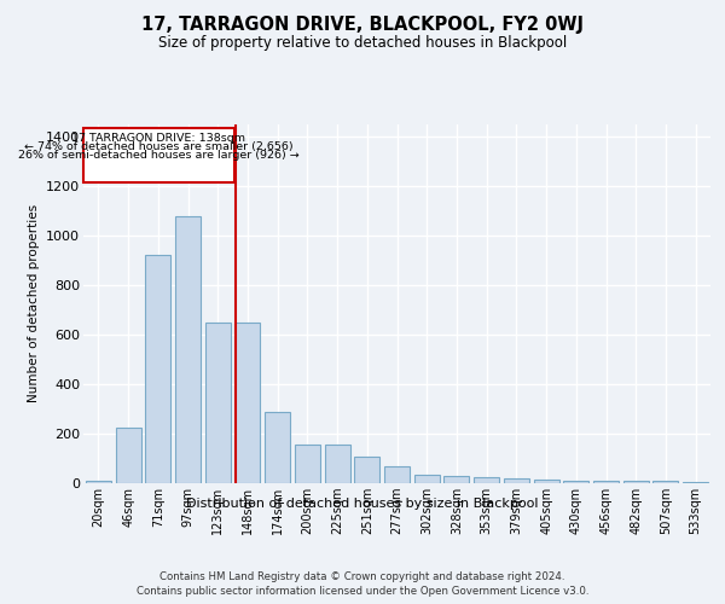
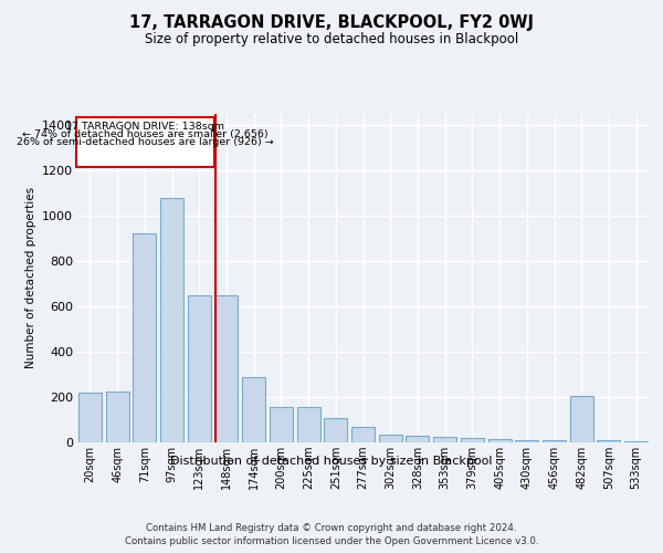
20sqm: 12 -> 220
482sqm: 10 -> 205
